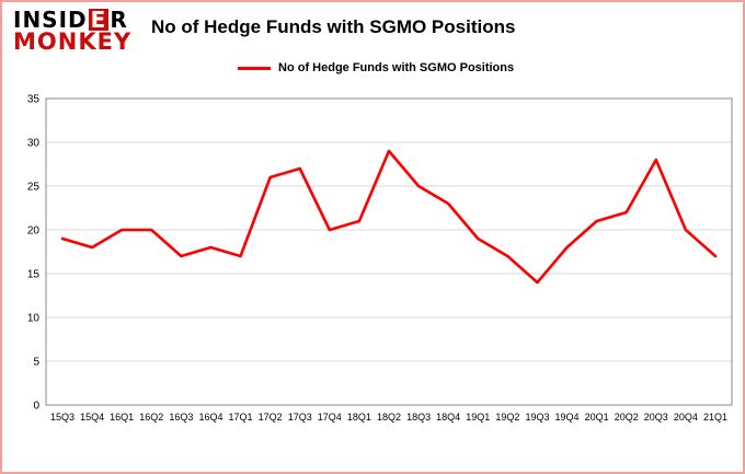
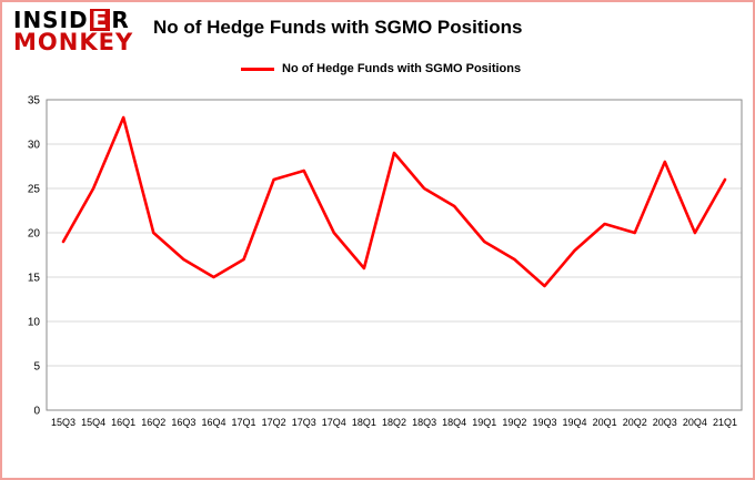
15Q4: 18 -> 25
16Q1: 20 -> 33
16Q4: 18 -> 15
18Q1: 21 -> 16
20Q2: 22 -> 20
21Q1: 17 -> 26
